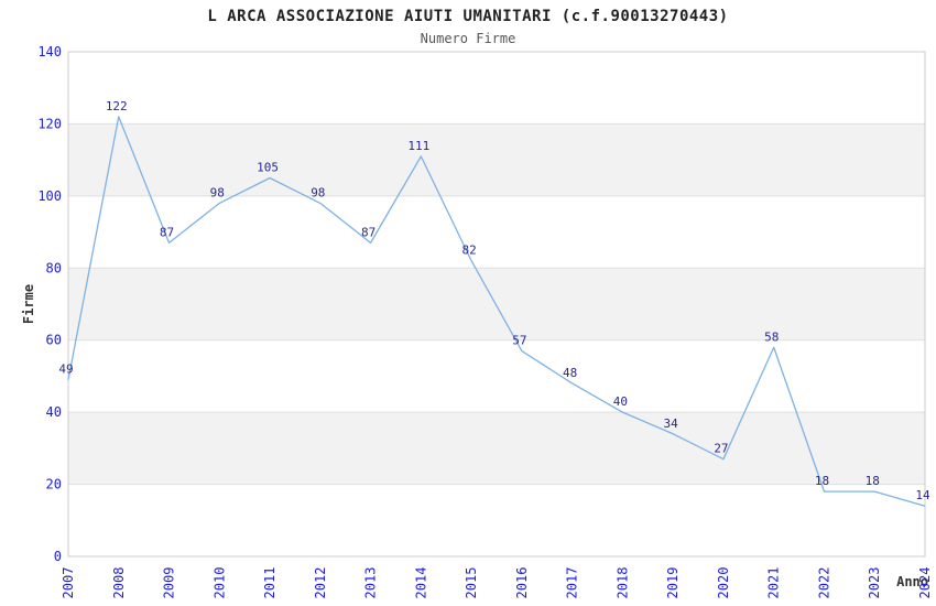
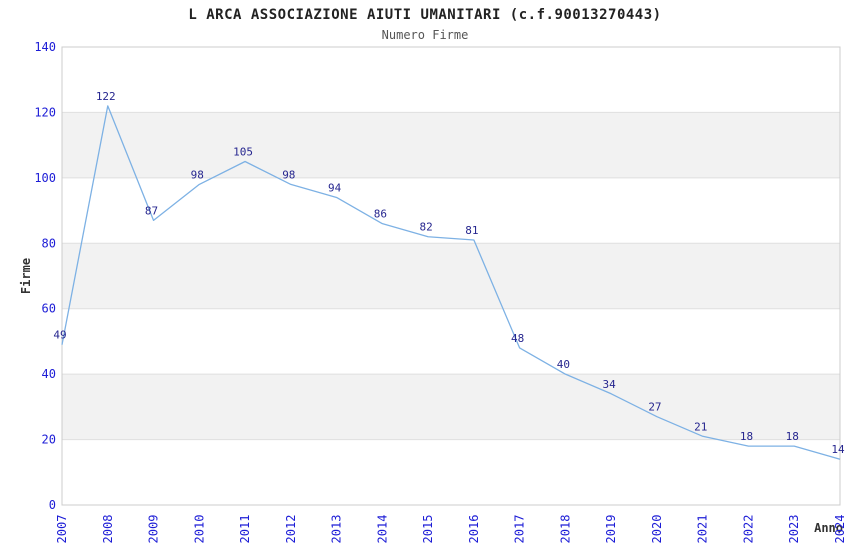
2013: 87 -> 94
2014: 111 -> 86
2016: 57 -> 81
2021: 58 -> 21
